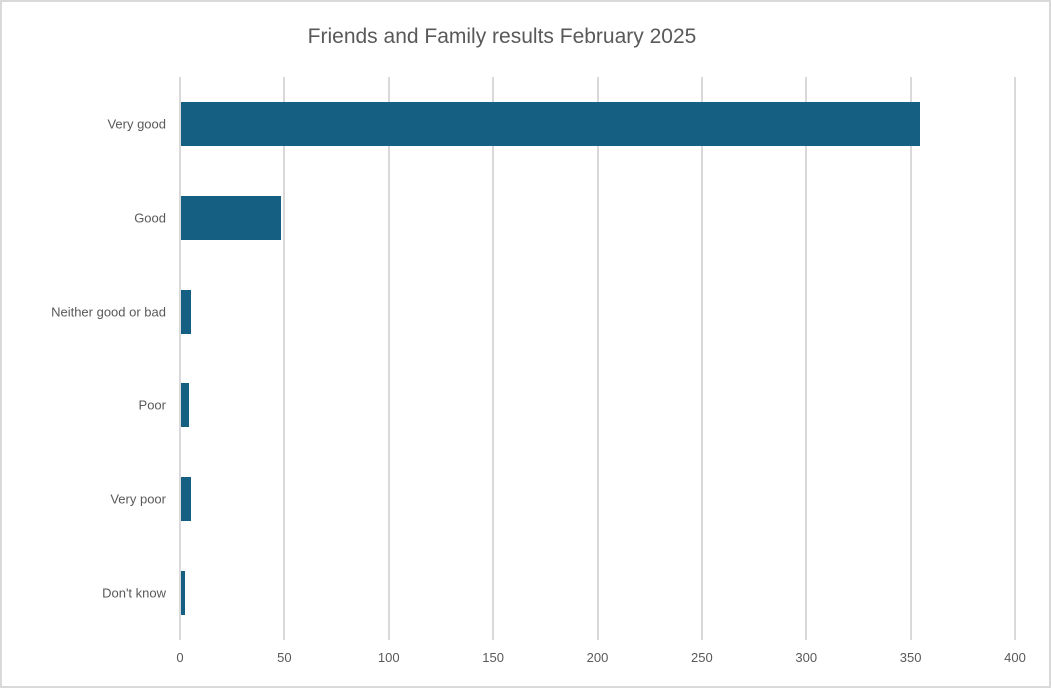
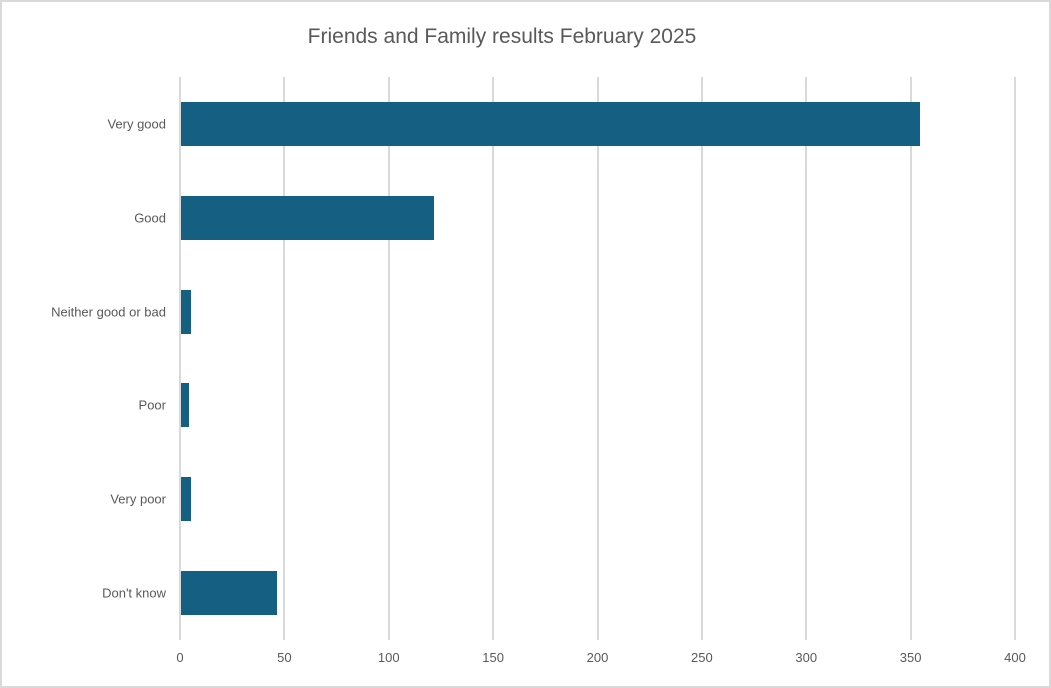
Good: 48 -> 121
Don't know: 2 -> 46
